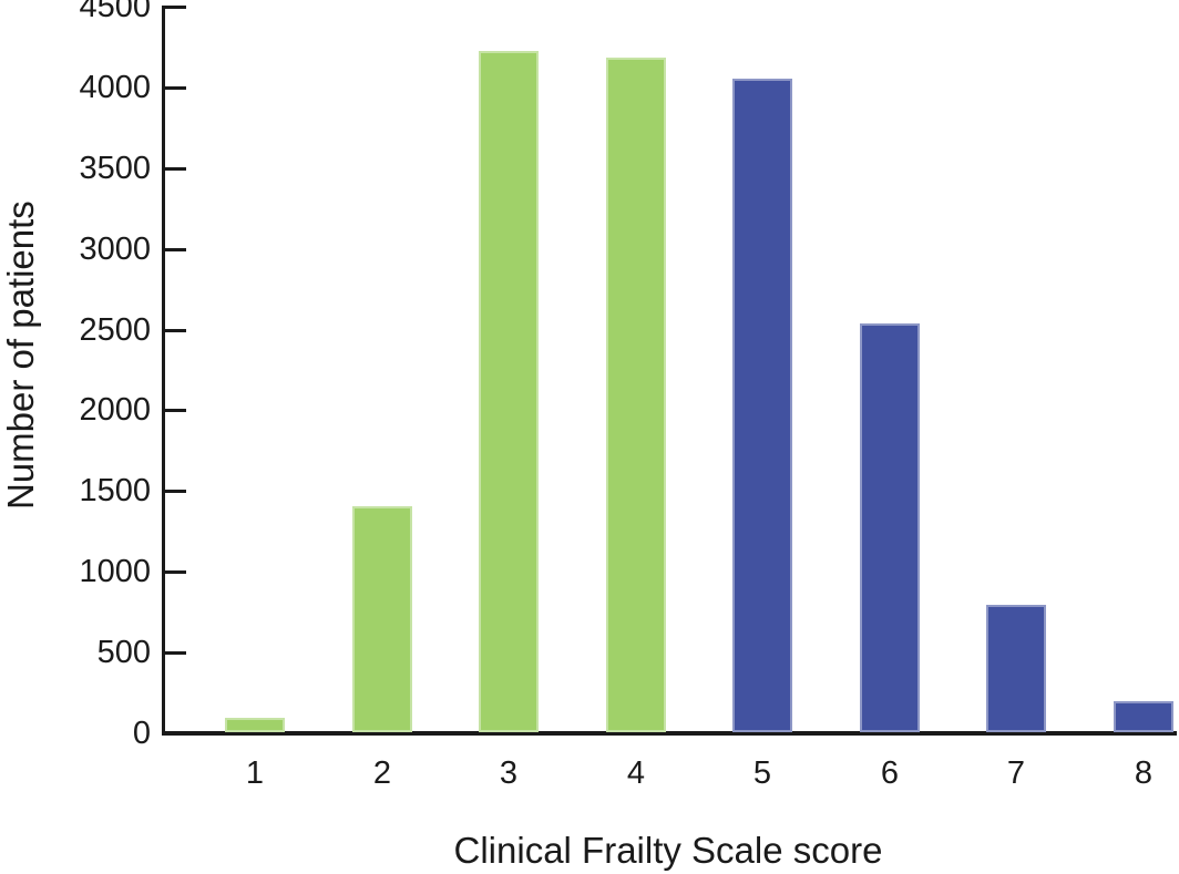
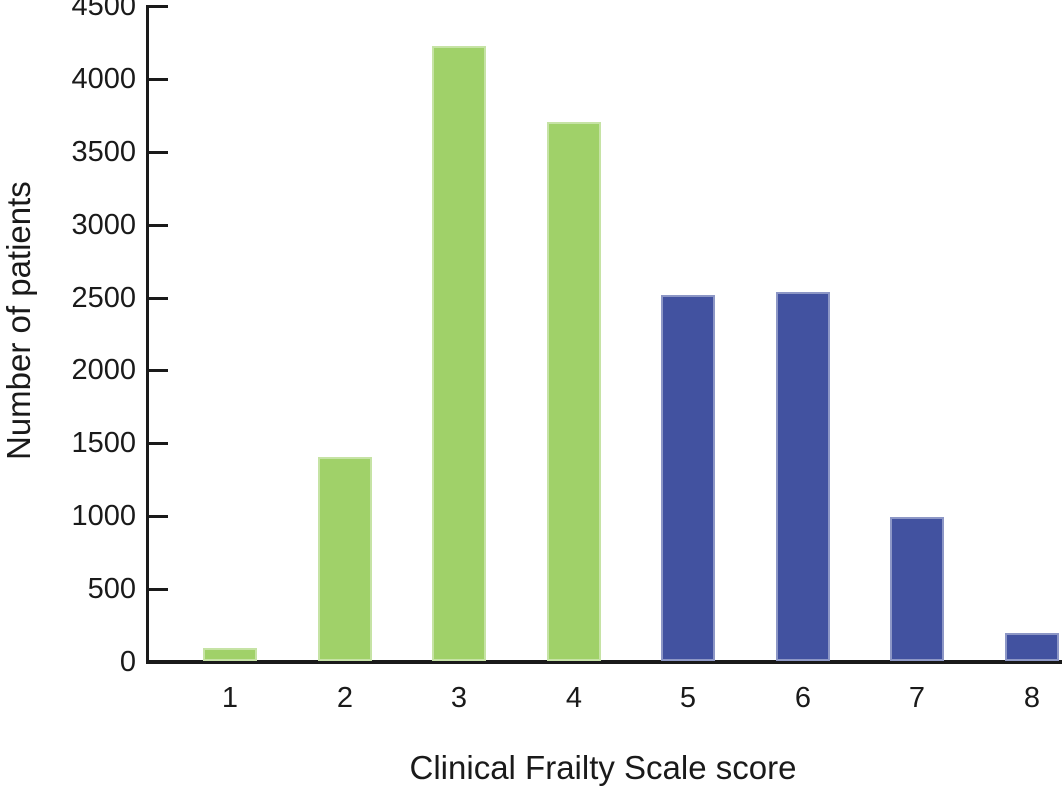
4: 4180 -> 3700
5: 4050 -> 2510
7: 790 -> 980
